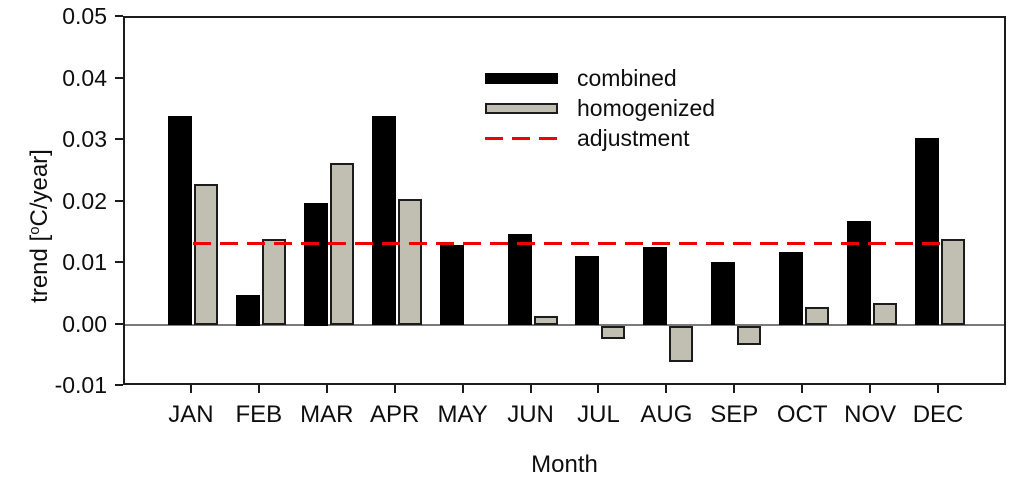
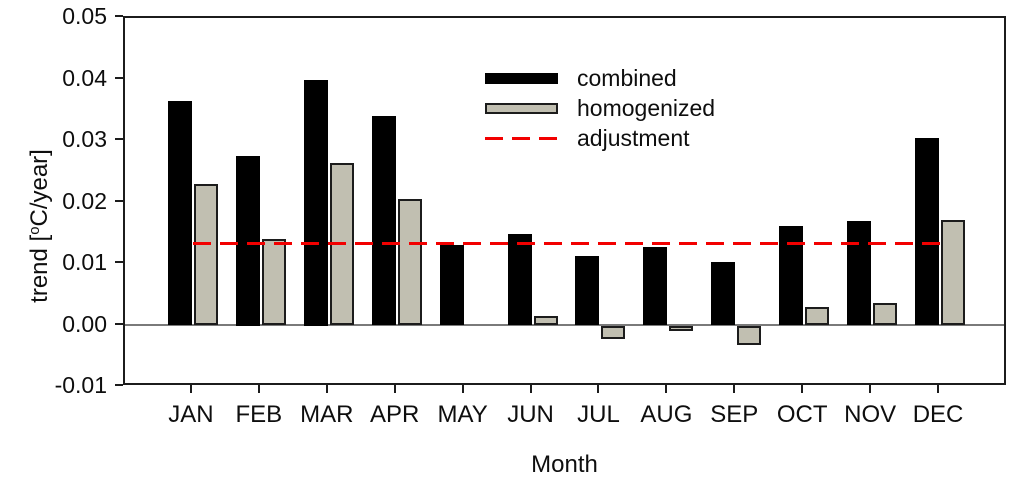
combined/JAN: 0.034 -> 0.036
combined/FEB: 0.005 -> 0.028
combined/MAR: 0.020 -> 0.040
homogenized/AUG: -0.006 -> -0.001
combined/OCT: 0.012 -> 0.016
homogenized/DEC: 0.014 -> 0.017
